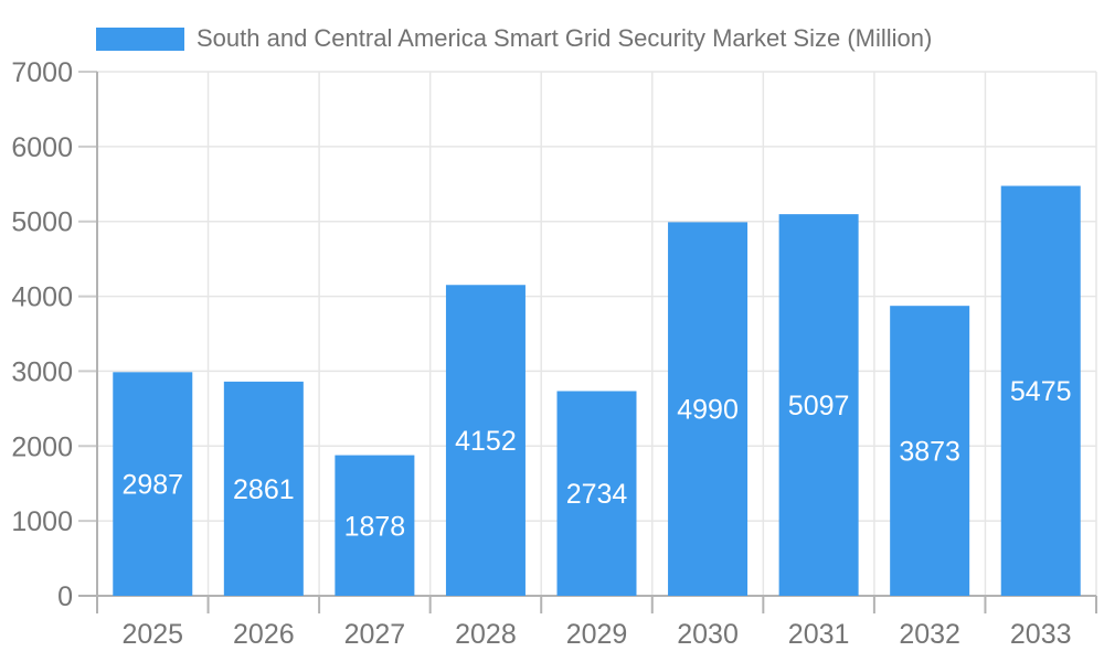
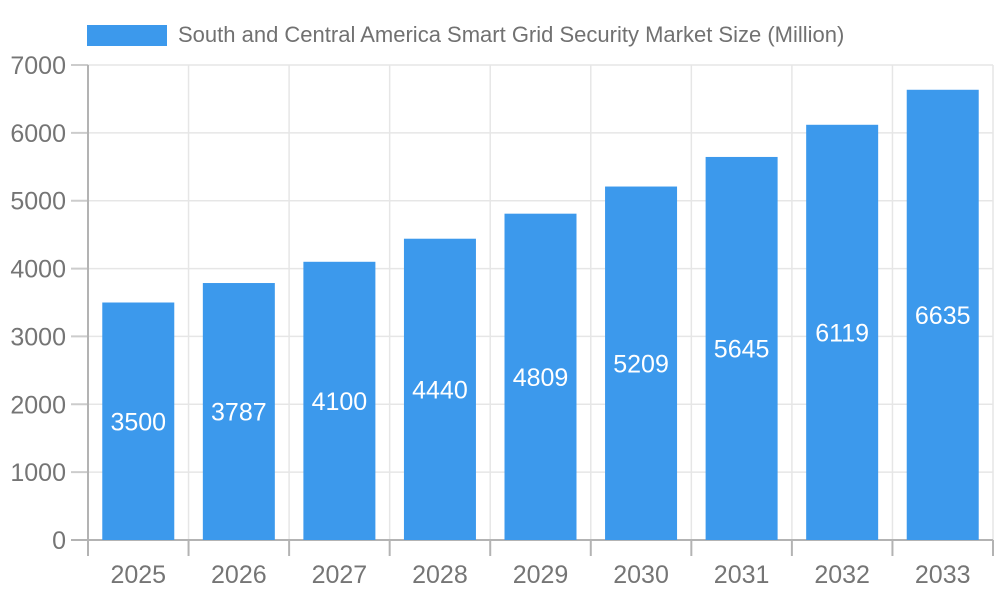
2025: 2987 -> 3500
2026: 2861 -> 3787
2027: 1878 -> 4100
2028: 4152 -> 4440
2029: 2734 -> 4809
2030: 4990 -> 5209
2031: 5097 -> 5645
2032: 3873 -> 6119
2033: 5475 -> 6635
